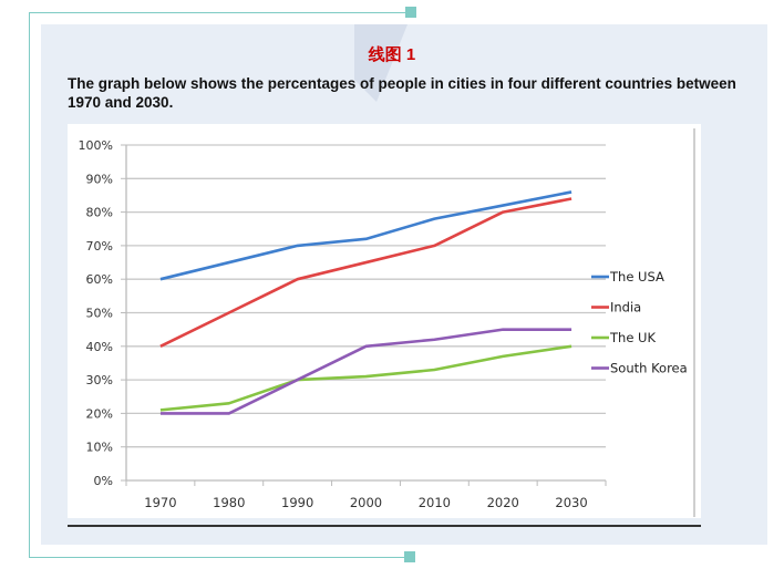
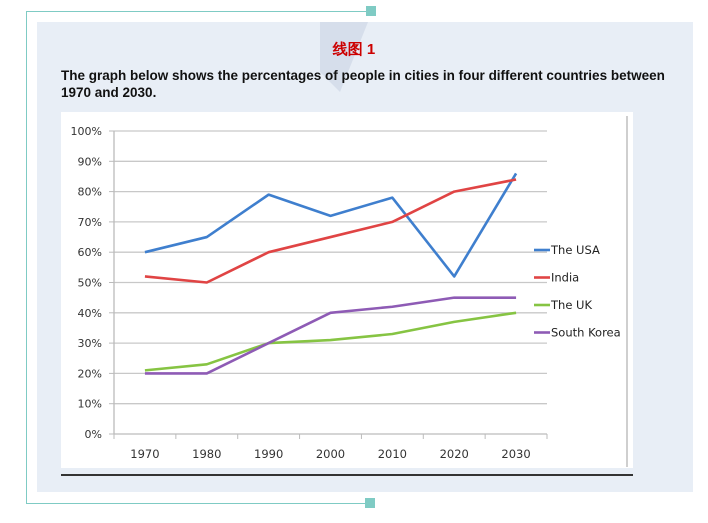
India/1970: 40% -> 52%
The USA/1990: 70% -> 79%
The USA/2020: 82% -> 52%
